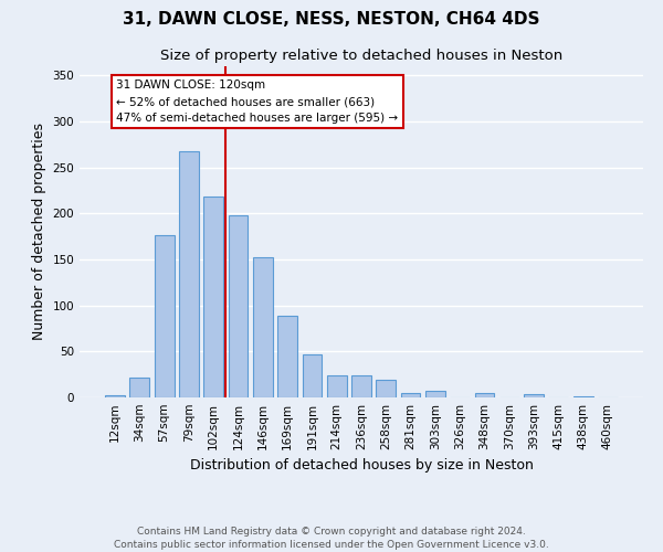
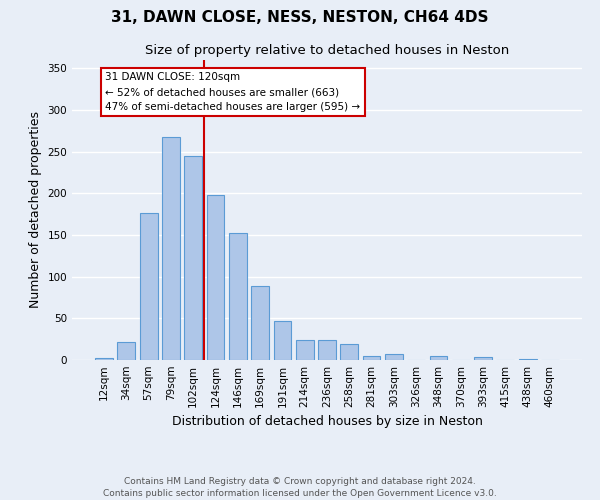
102sqm: 218 -> 245
